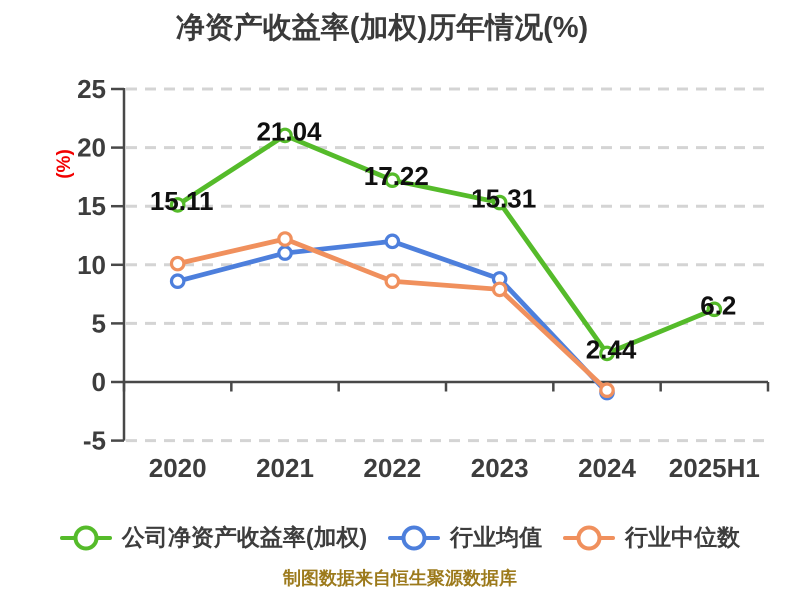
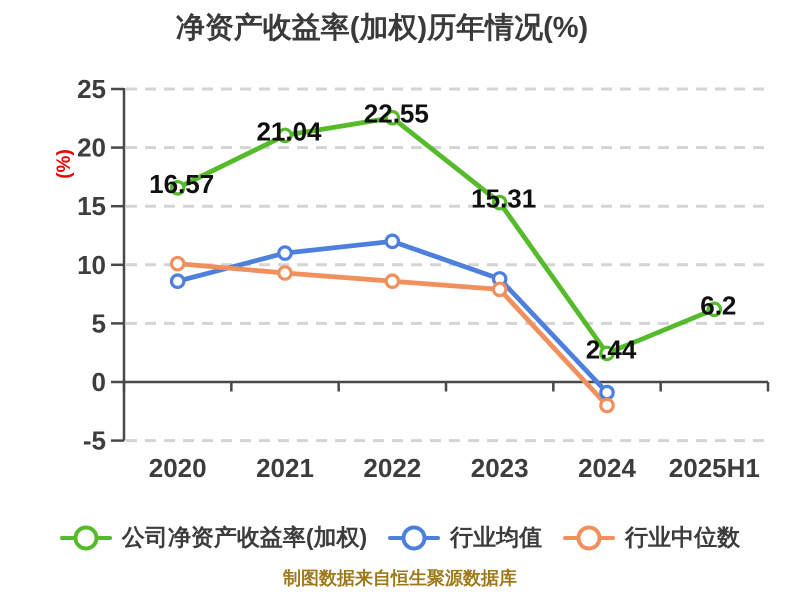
公司净资产收益率(加权)/2020: 15.11 -> 16.57
行业中位数/2021: 12.2 -> 9.3
公司净资产收益率(加权)/2022: 17.22 -> 22.55
行业中位数/2024: -0.7 -> -2.0
